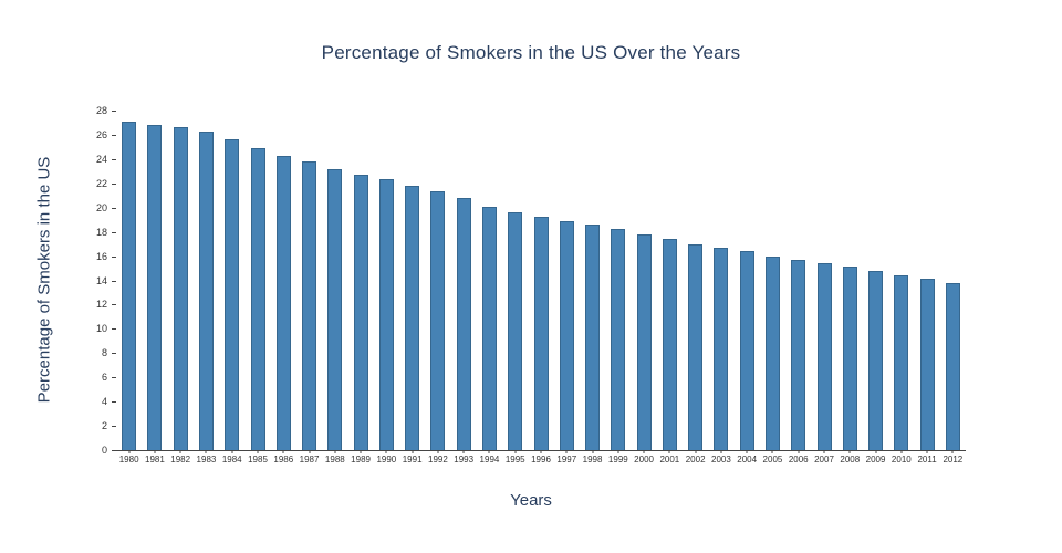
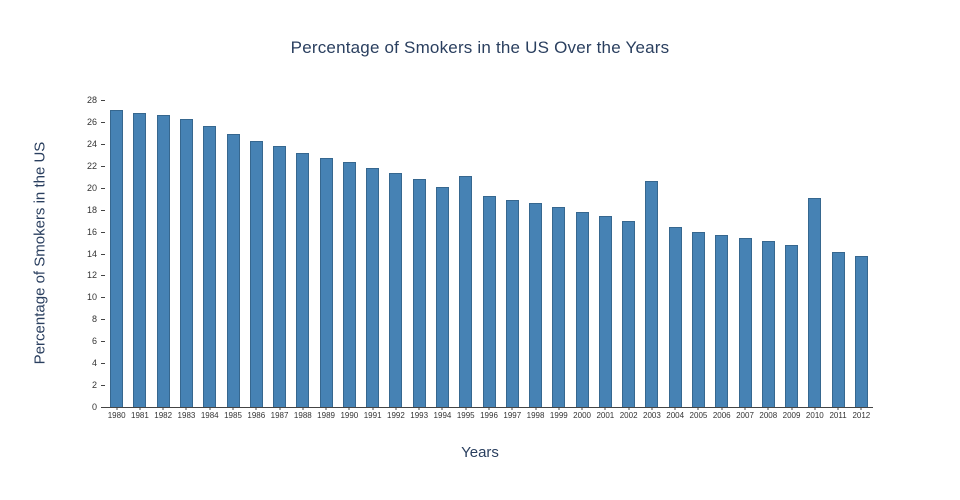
1995: 19.6 -> 21.1
2003: 16.7 -> 20.6
2010: 14.4 -> 19.1
